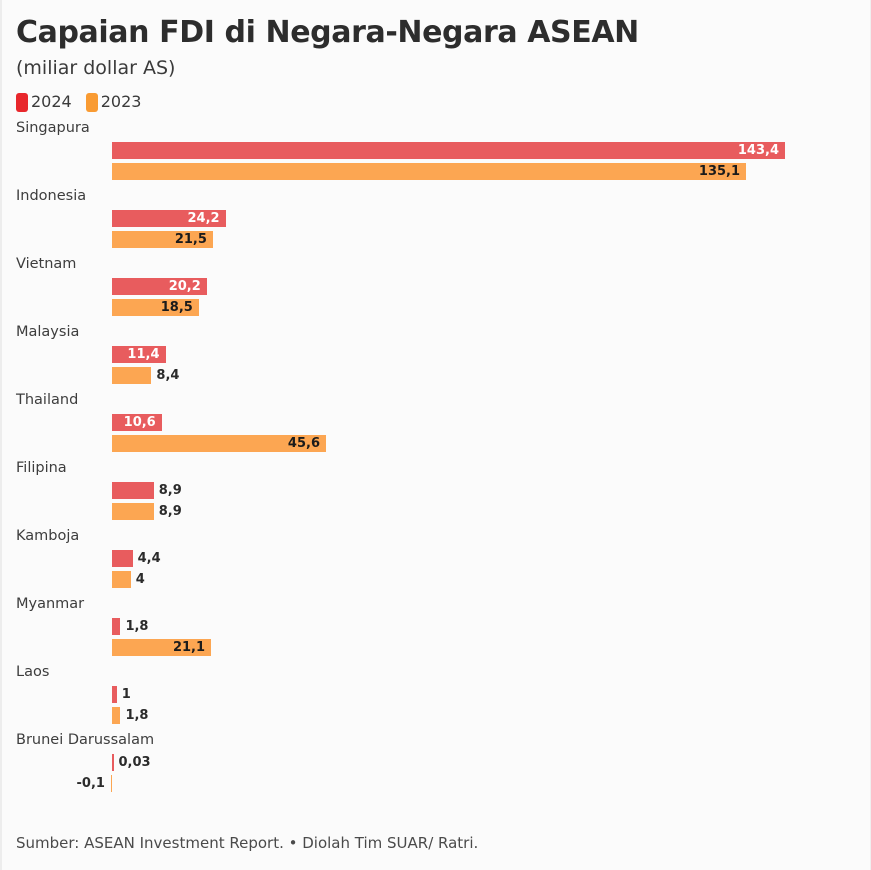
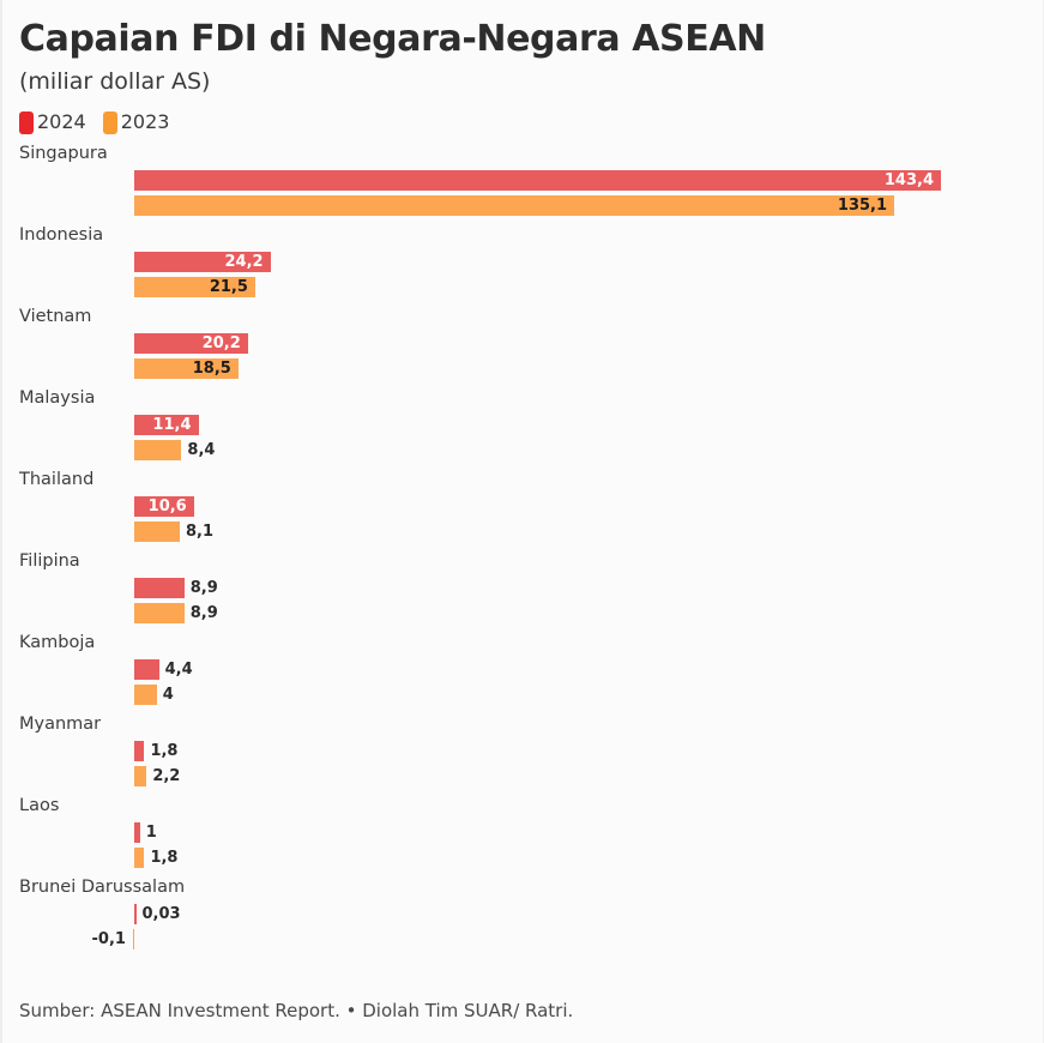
2023/Thailand: 45,6 -> 8,1
2023/Myanmar: 21,1 -> 2,2
